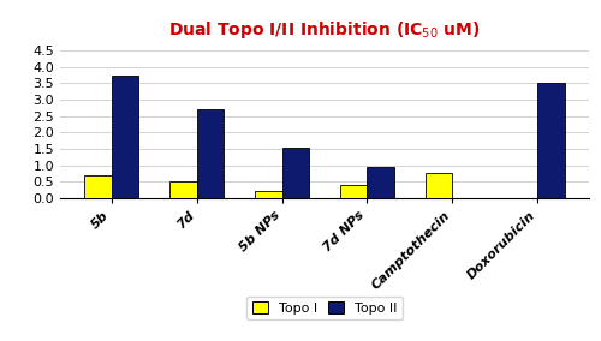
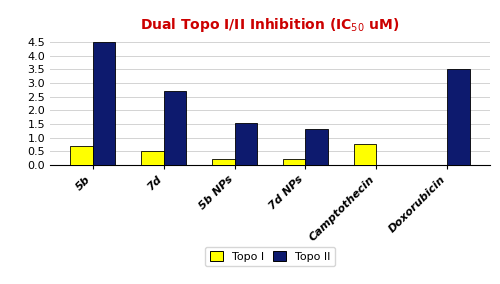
Topo II/5b: 3.75 -> 4.50
Topo I/7d NPs: 0.40 -> 0.20
Topo II/7d NPs: 0.95 -> 1.30
